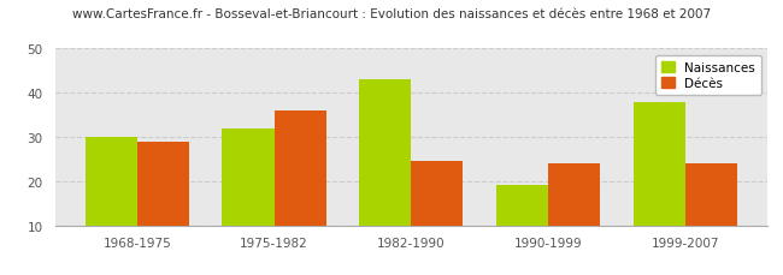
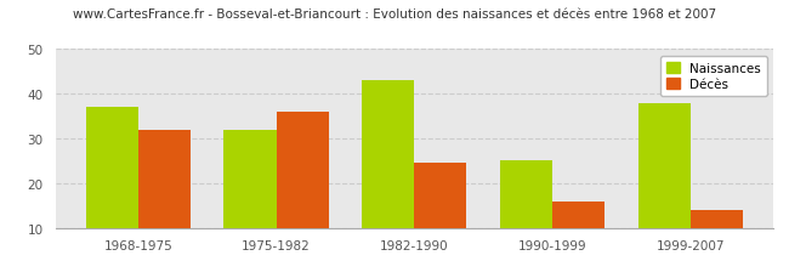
Naissances/1968-1975: 30 -> 37
Décès/1968-1975: 29.0 -> 32.0
Naissances/1990-1999: 19 -> 25
Décès/1990-1999: 24.0 -> 16.0
Décès/1999-2007: 24.0 -> 14.0
